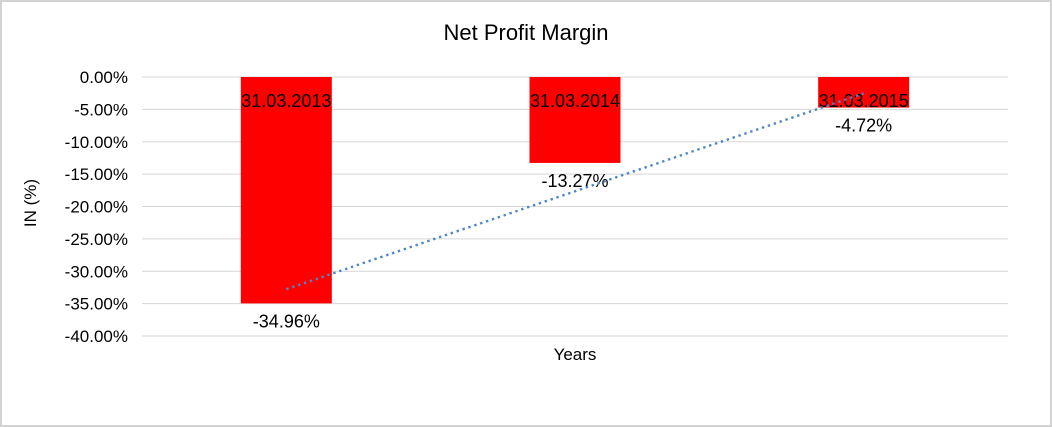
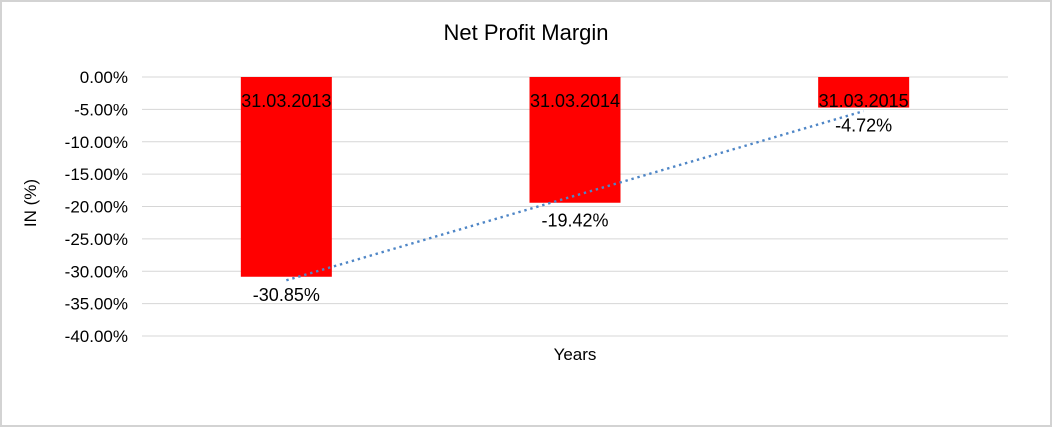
31.03.2013: -34.96% -> -30.85%
31.03.2014: -13.27% -> -19.42%
